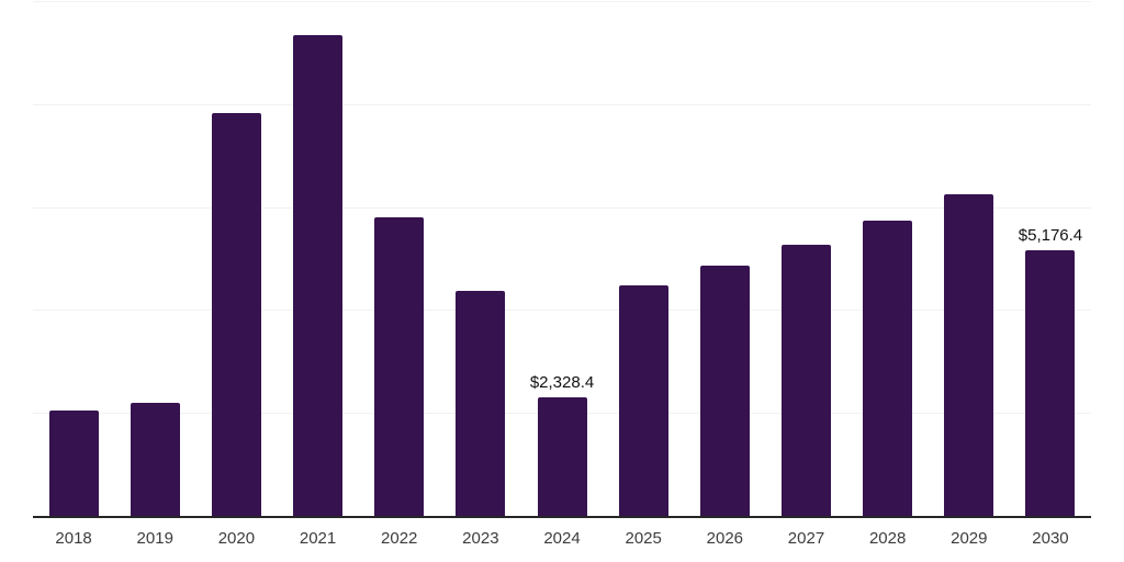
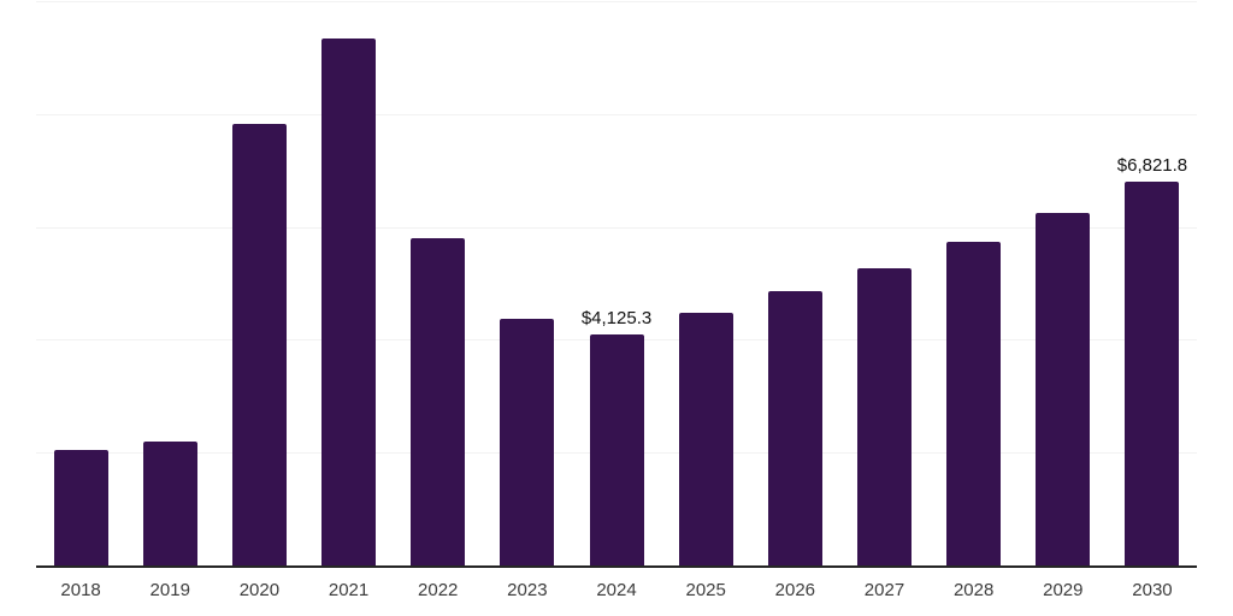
2024: $2,328.4 -> $4,125.3
2030: $5,176.4 -> $6,821.8
